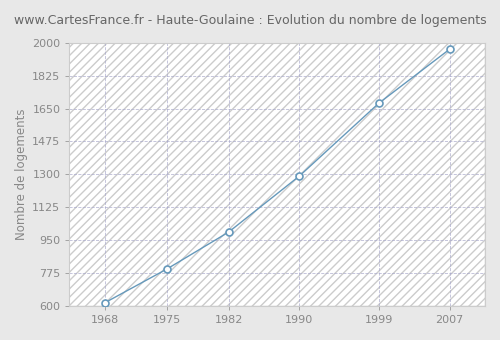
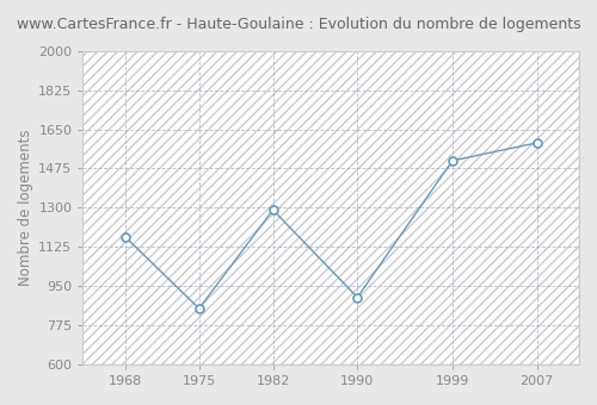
1968: 620 -> 1170
1975: 800 -> 850
1982: 990 -> 1290
1990: 1290 -> 900
1999: 1680 -> 1510
2007: 1970 -> 1590
